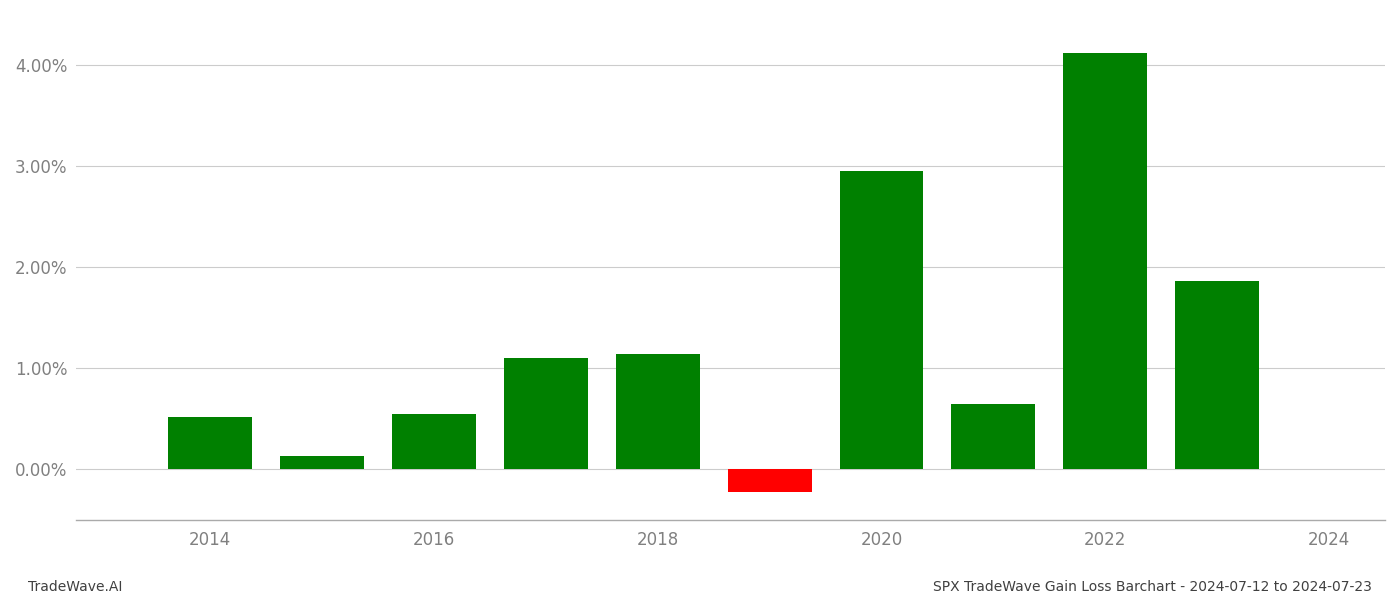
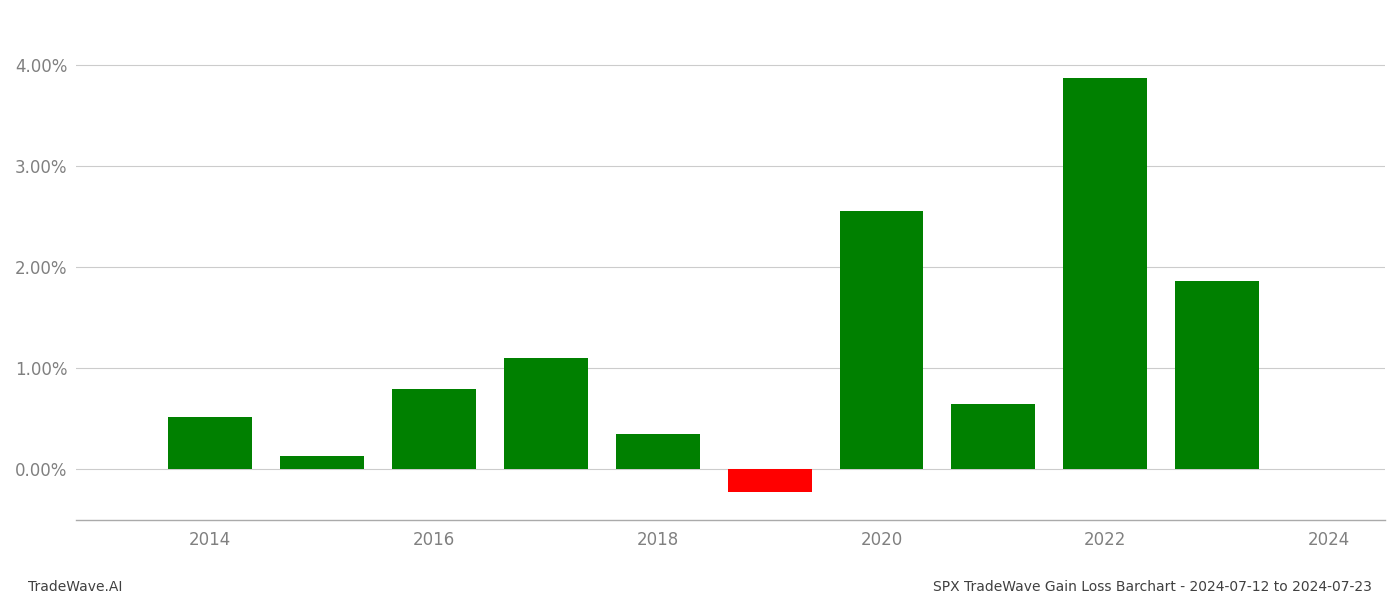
2016: 0.55% -> 0.80%
2018: 1.14% -> 0.35%
2020: 2.96% -> 2.56%
2022: 4.12% -> 3.88%
